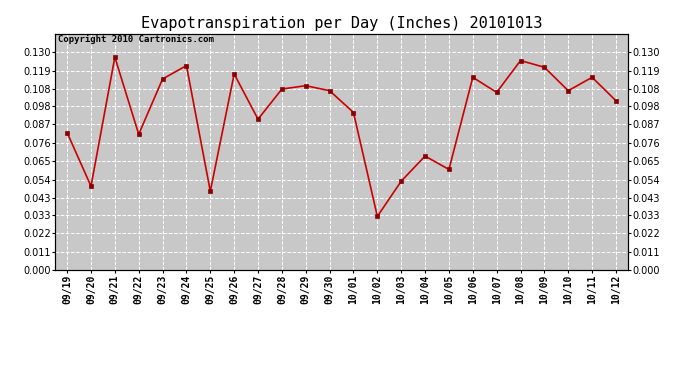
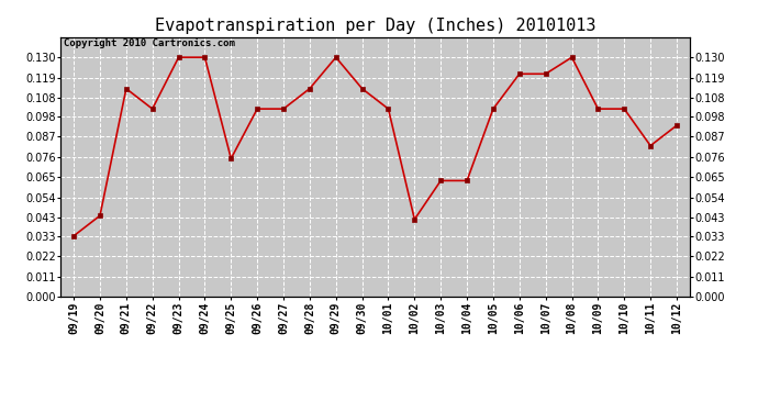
09/19: 0.082 -> 0.033
09/20: 0.050 -> 0.044
09/21: 0.127 -> 0.113
09/22: 0.081 -> 0.102
09/23: 0.114 -> 0.130
09/24: 0.122 -> 0.130
09/25: 0.047 -> 0.075
09/26: 0.117 -> 0.102
09/27: 0.090 -> 0.102
09/28: 0.108 -> 0.113
09/29: 0.110 -> 0.130
09/30: 0.107 -> 0.113
10/01: 0.094 -> 0.102
10/02: 0.032 -> 0.042
10/03: 0.053 -> 0.063
10/04: 0.068 -> 0.063
10/05: 0.060 -> 0.102
10/06: 0.115 -> 0.121
10/07: 0.106 -> 0.121
10/08: 0.125 -> 0.130
10/09: 0.121 -> 0.102
10/10: 0.107 -> 0.102
10/11: 0.115 -> 0.082
10/12: 0.101 -> 0.093
